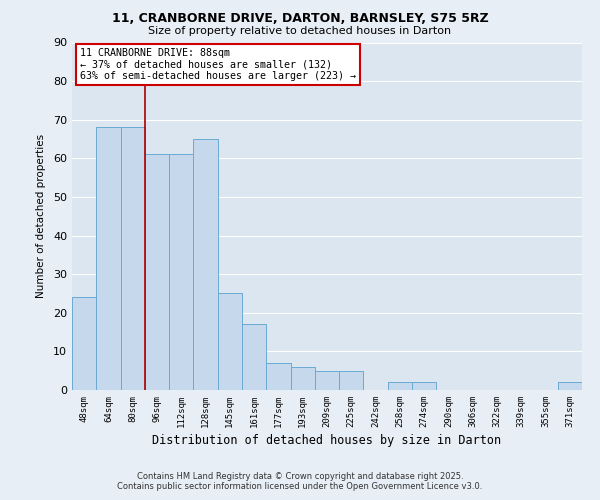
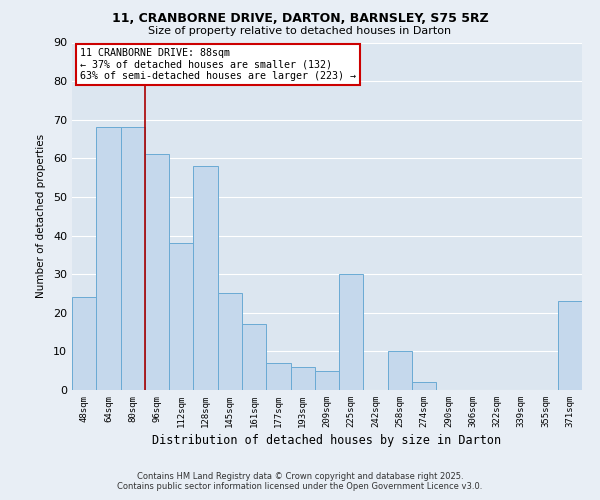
112sqm: 61 -> 38
128sqm: 65 -> 58
225sqm: 5 -> 30
258sqm: 2 -> 10
371sqm: 2 -> 23
